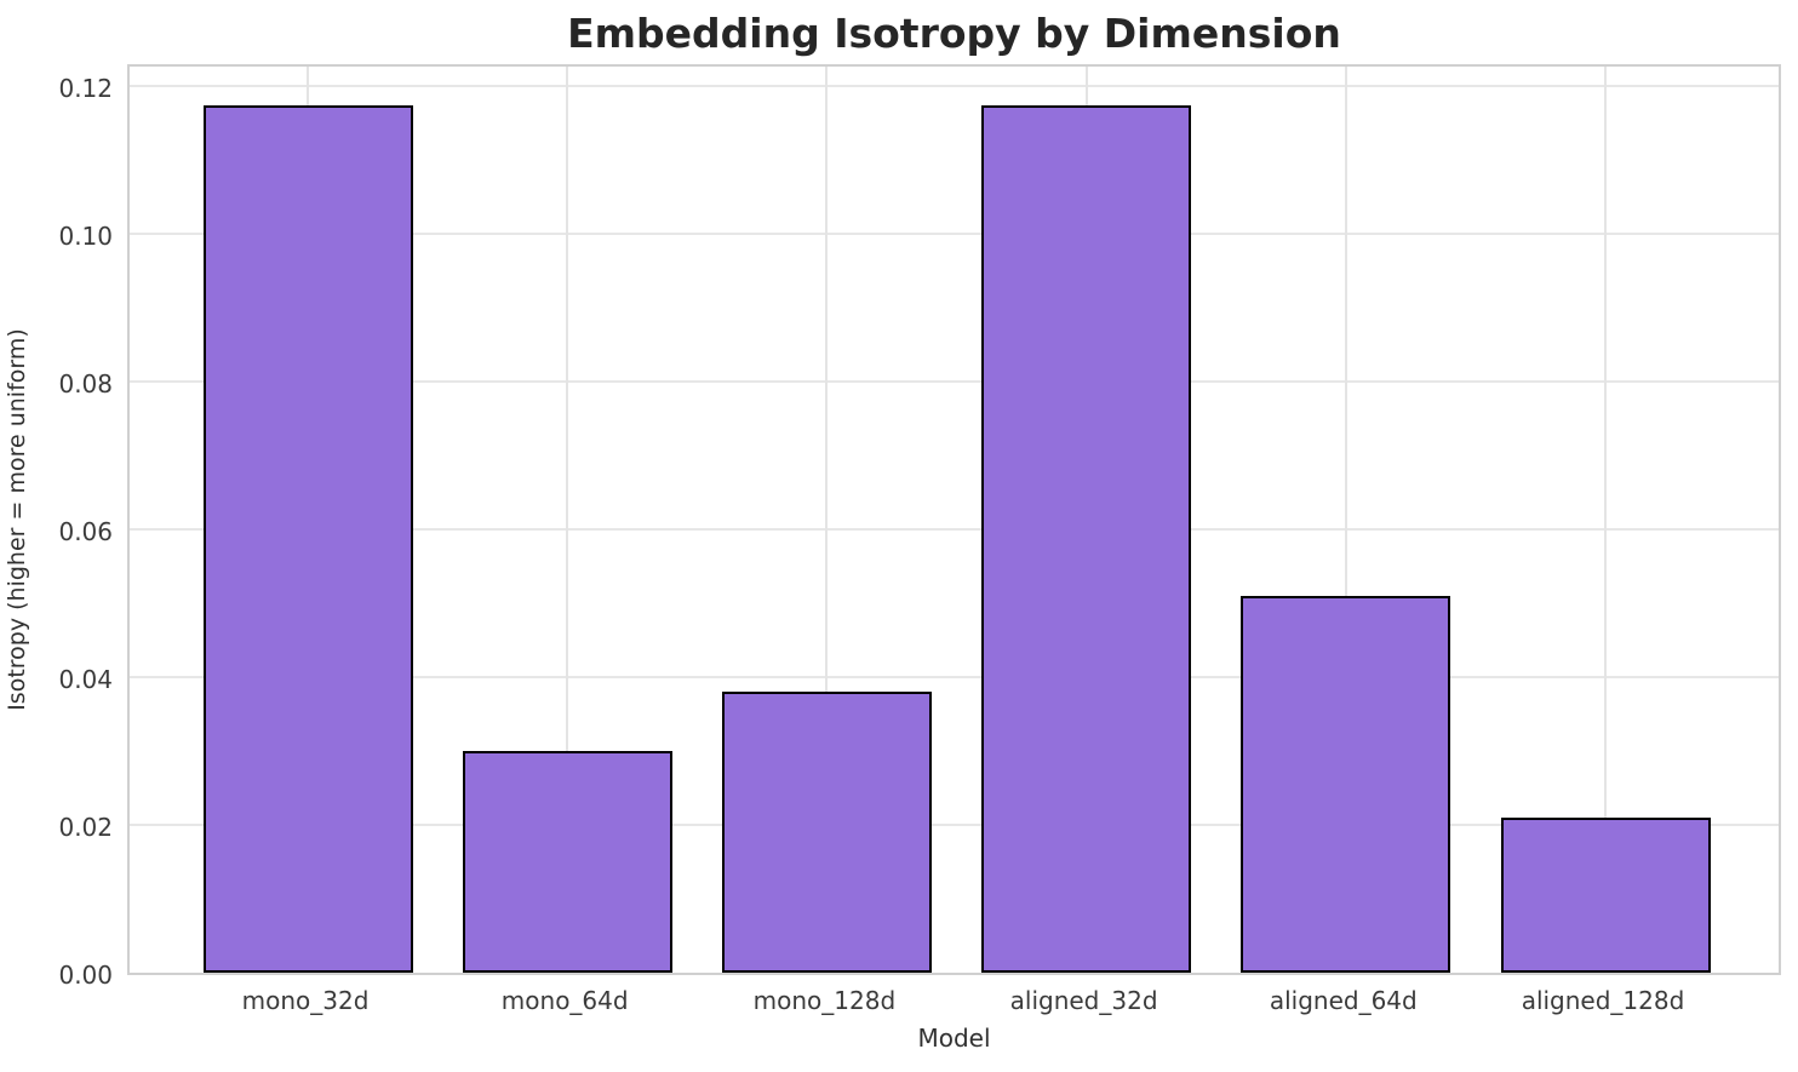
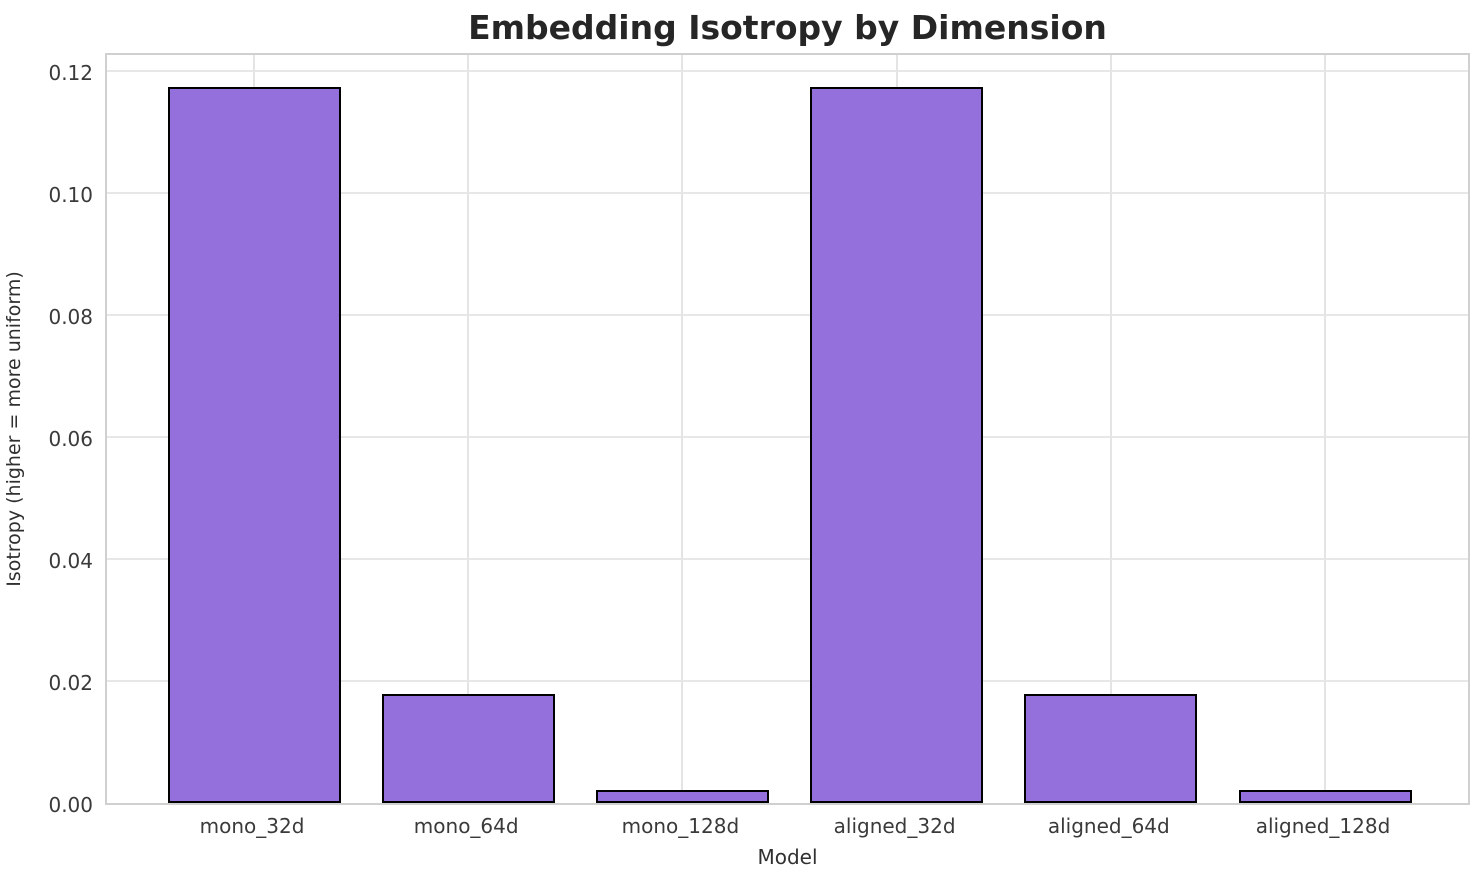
mono_64d: 0.030 -> 0.018
mono_128d: 0.038 -> 0.002
aligned_64d: 0.051 -> 0.018
aligned_128d: 0.021 -> 0.002
